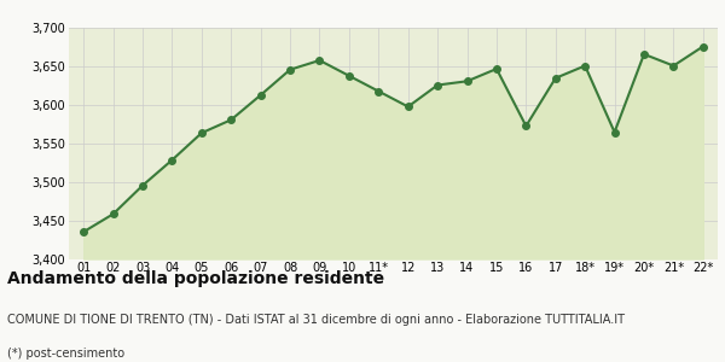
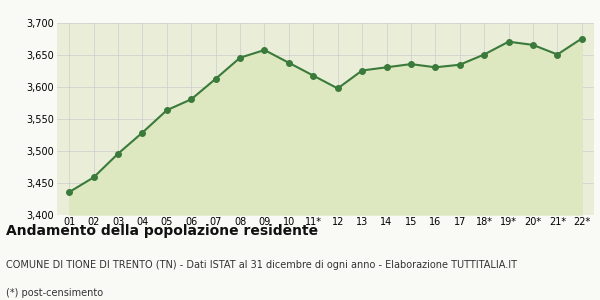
15: 3,646 -> 3,635
16: 3,572 -> 3,630
19*: 3,564 -> 3,670
